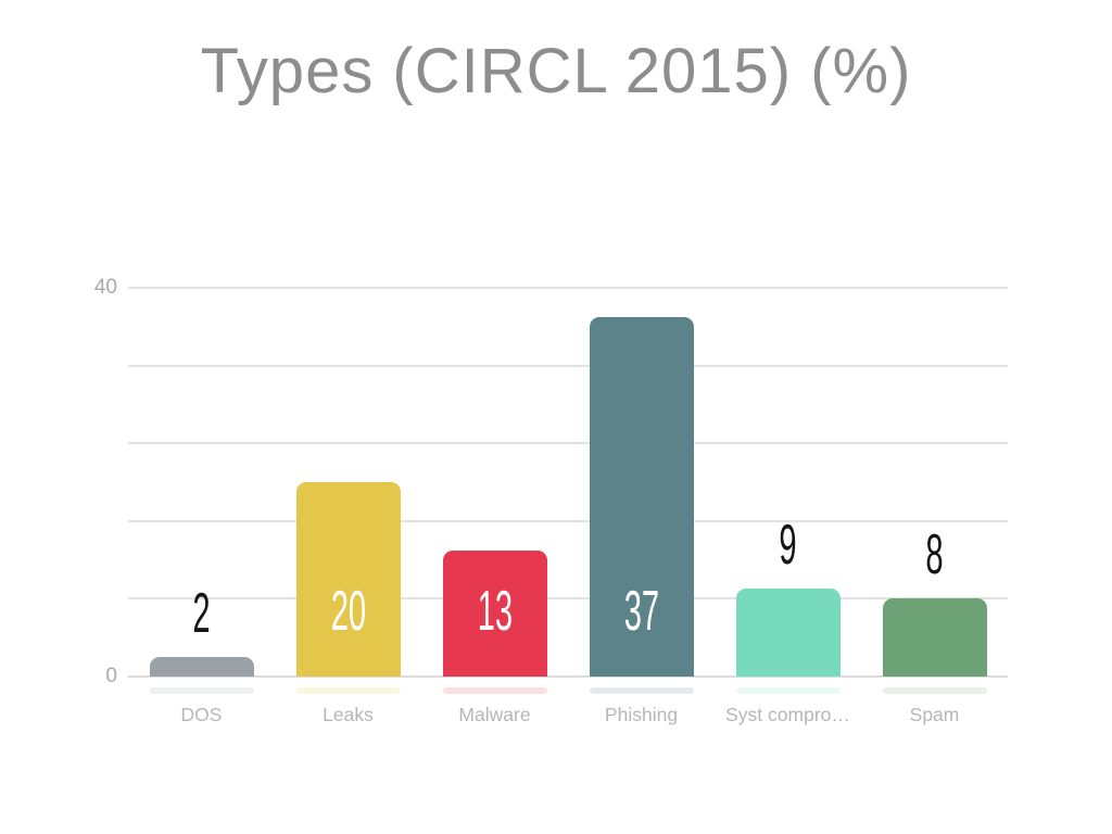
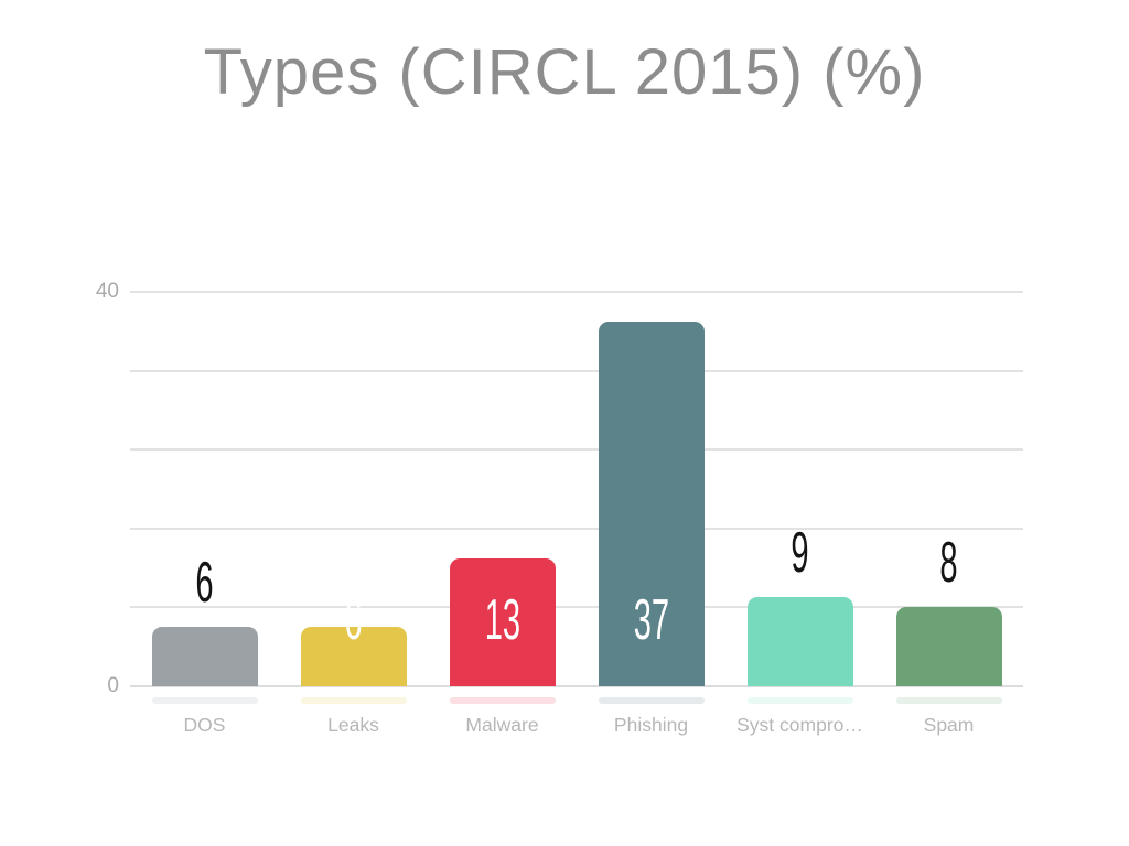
DOS: 2 -> 6
Leaks: 20 -> 6
